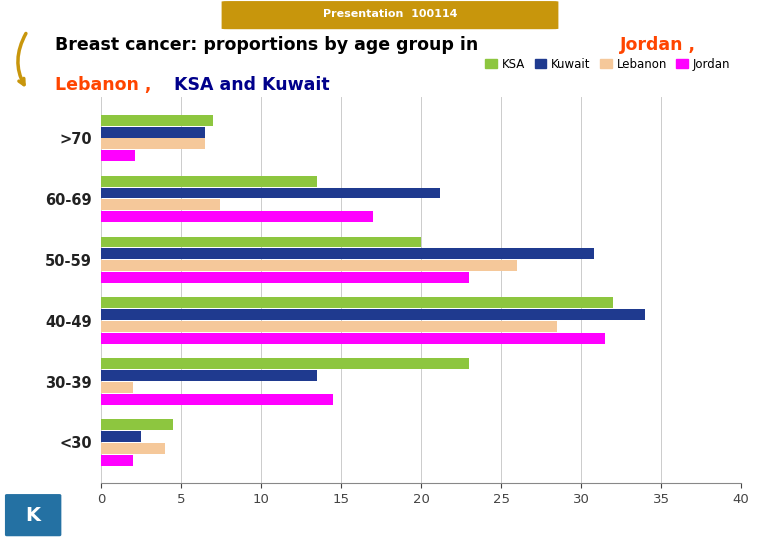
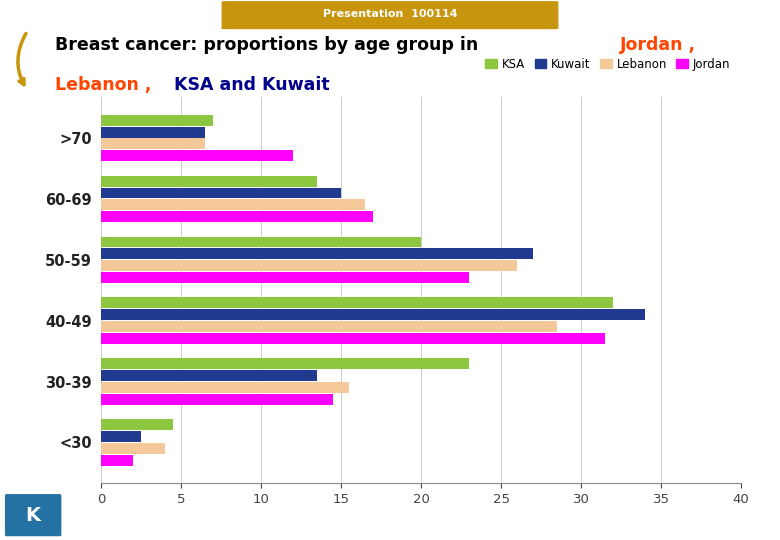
Jordan/>70: 2.1 -> 12.0
Kuwait/60-69: 21.2 -> 15.0
Lebanon/60-69: 7.4 -> 16.5
Kuwait/50-59: 30.8 -> 27.0
Lebanon/30-39: 2.0 -> 15.5
